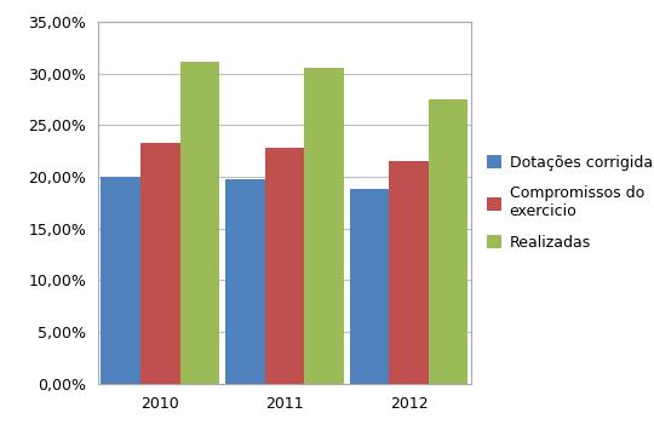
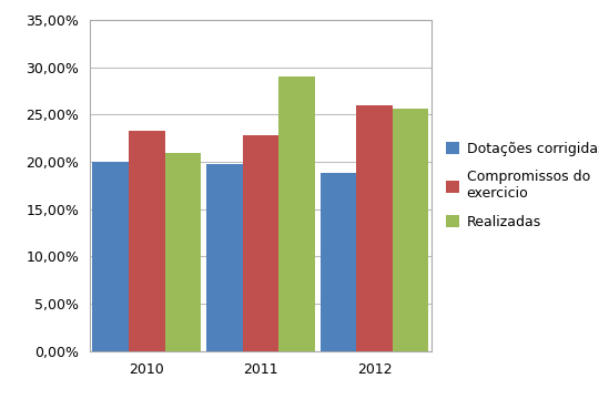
Realizadas/2010: 31,1% -> 21,0%
Realizadas/2011: 30,5% -> 29,0%
Compromissos do exercicio/2012: 21,5% -> 26,0%
Realizadas/2012: 27,5% -> 25,6%
